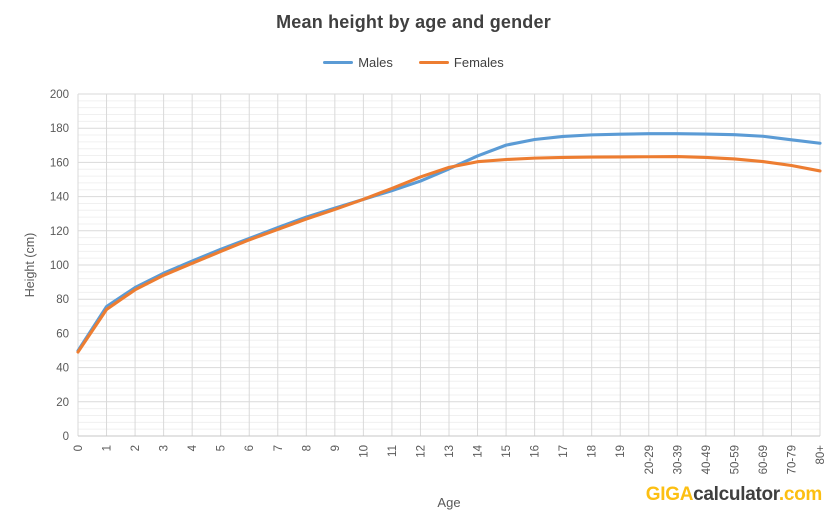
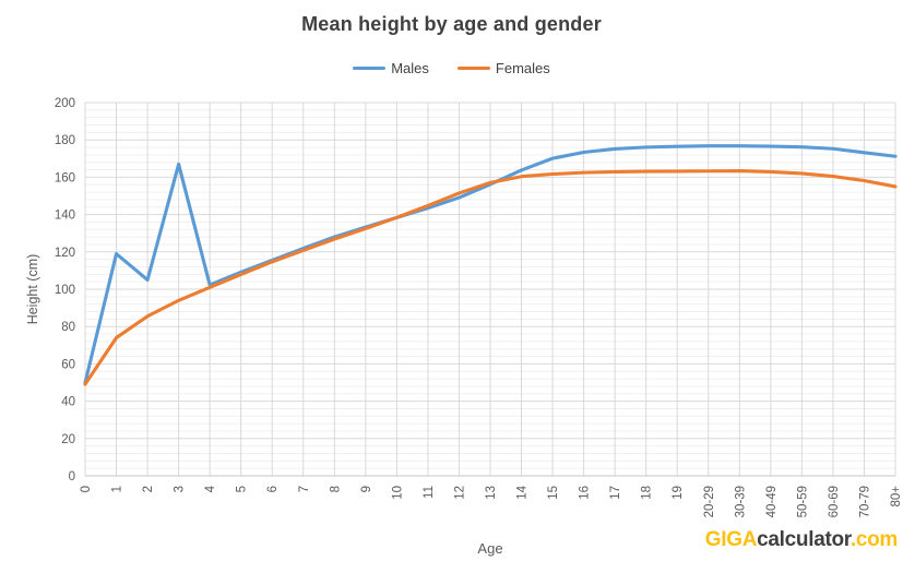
Males/1: 76 -> 119
Males/2: 87 -> 105
Males/3: 95 -> 167
